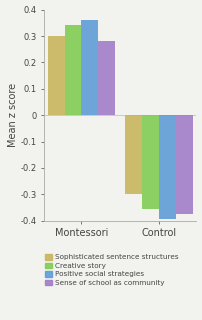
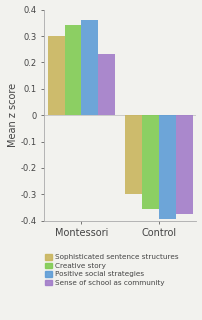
Sense of school as community/Montessori: 0.280 -> 0.230
